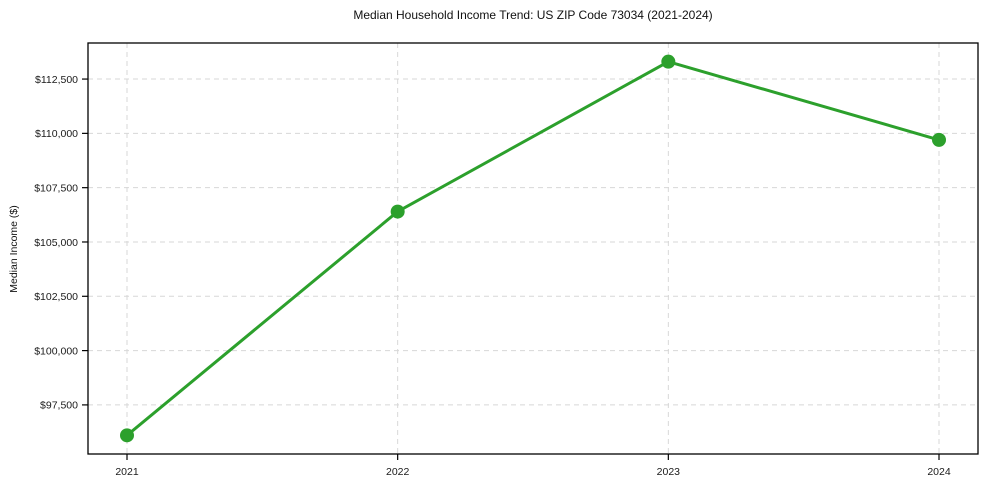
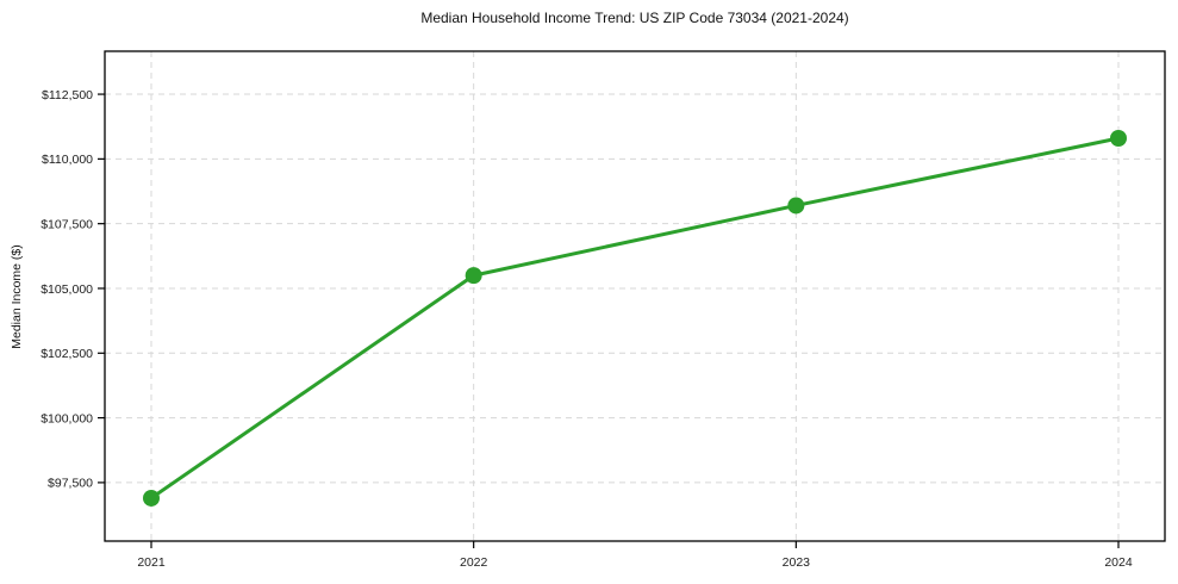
2021: $96100 -> $96900
2022: $106400 -> $105500
2023: $113300 -> $108200
2024: $109700 -> $110800
